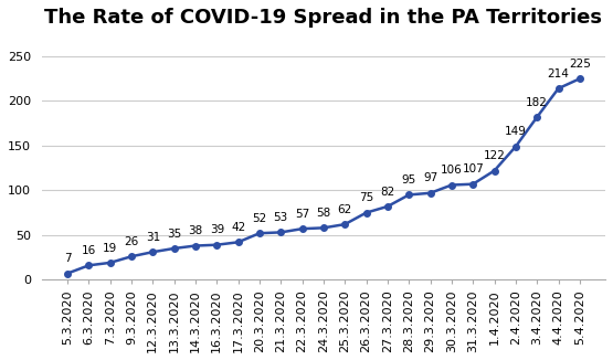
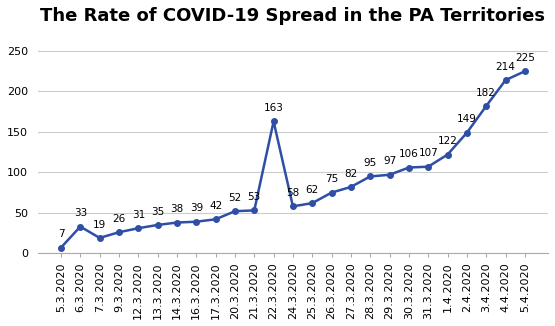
6.3.2020: 16 -> 33
22.3.2020: 57 -> 163
